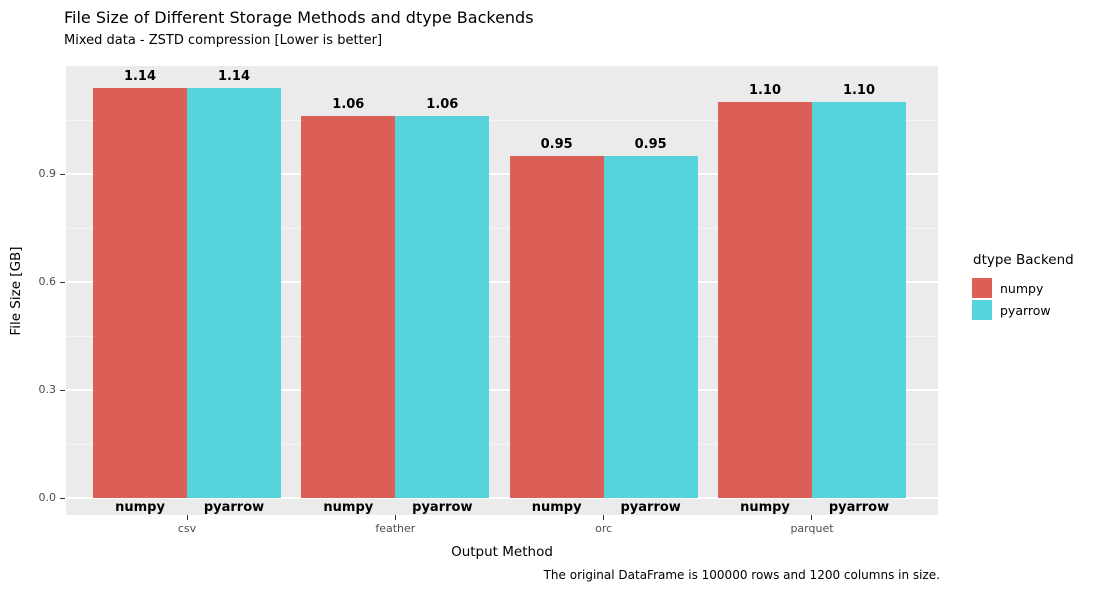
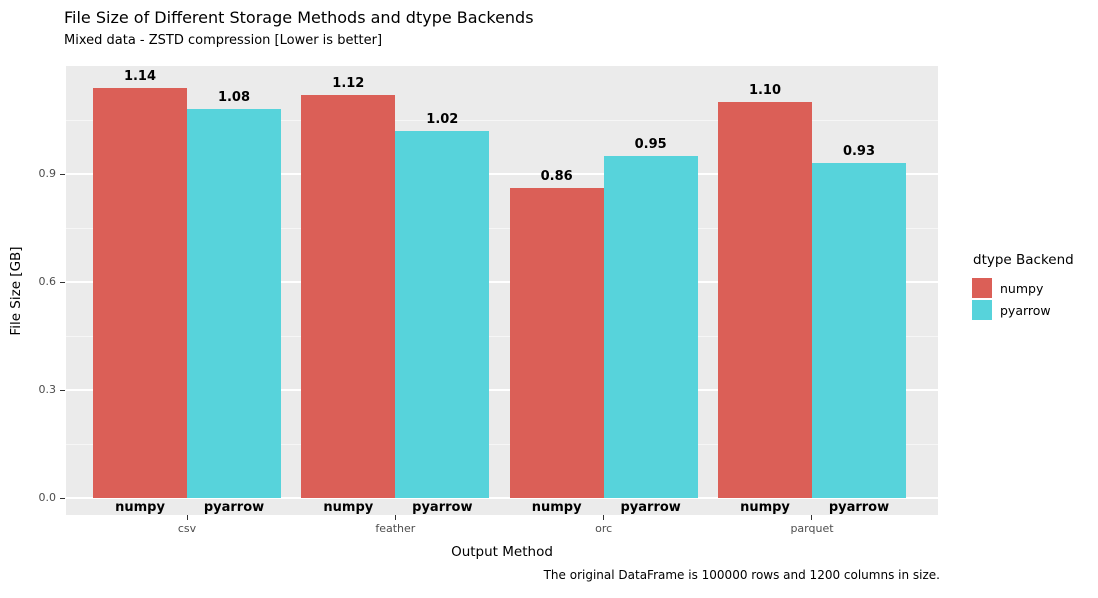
pyarrow/csv: 1.14 -> 1.08
numpy/feather: 1.06 -> 1.12
pyarrow/feather: 1.06 -> 1.02
numpy/orc: 0.95 -> 0.86
pyarrow/parquet: 1.10 -> 0.93
